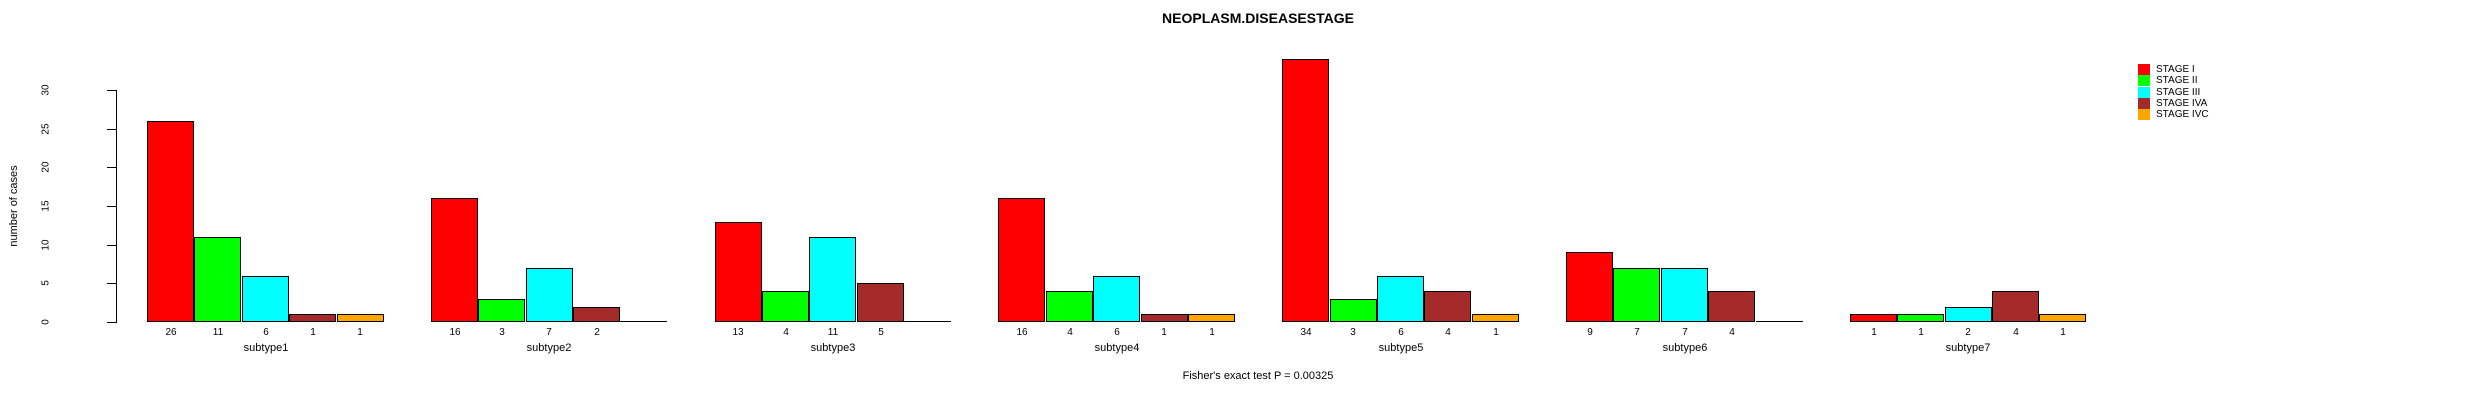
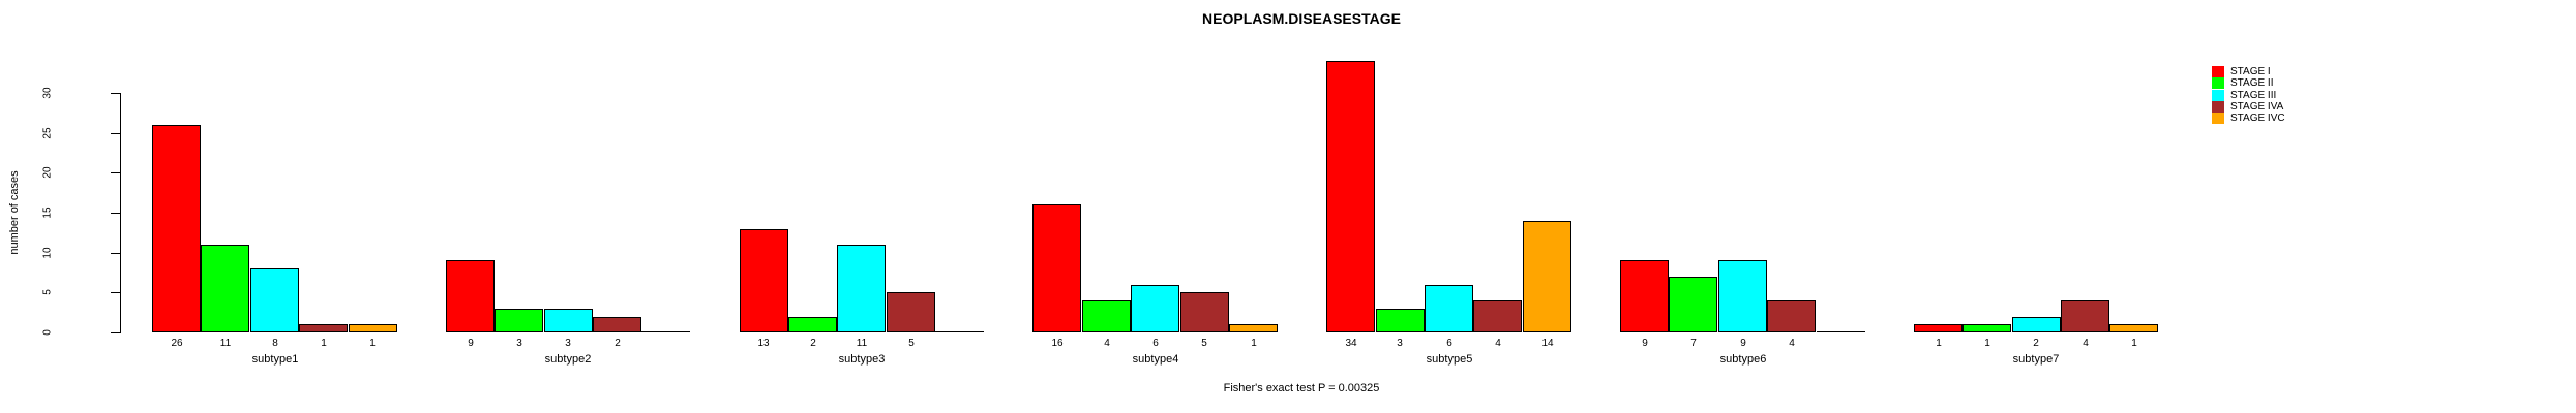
STAGE III/subtype1: 6 -> 8
STAGE I/subtype2: 16 -> 9
STAGE III/subtype2: 7 -> 3
STAGE II/subtype3: 4 -> 2
STAGE IVA/subtype4: 1 -> 5
STAGE IVC/subtype5: 1 -> 14
STAGE III/subtype6: 7 -> 9
